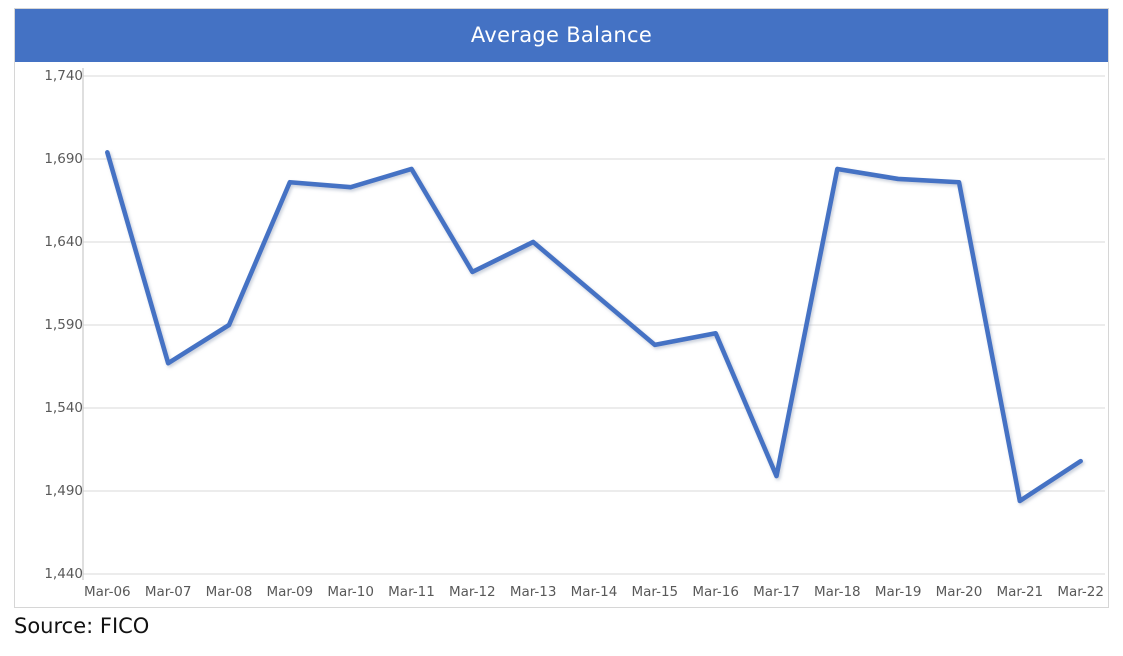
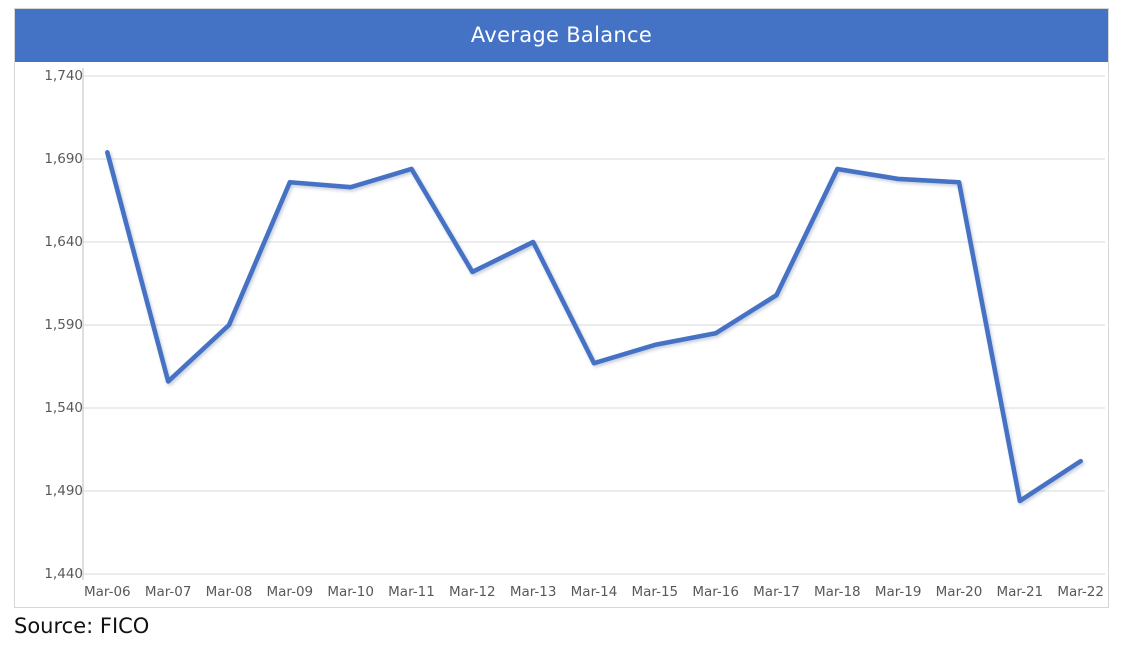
Mar-07: 1567 -> 1556
Mar-14: 1609 -> 1567
Mar-17: 1499 -> 1608
